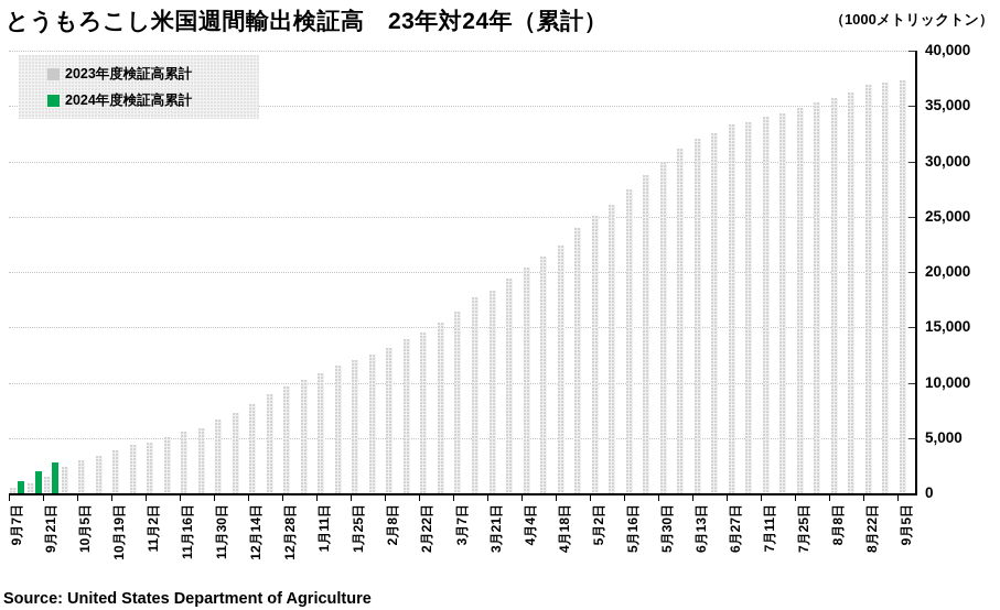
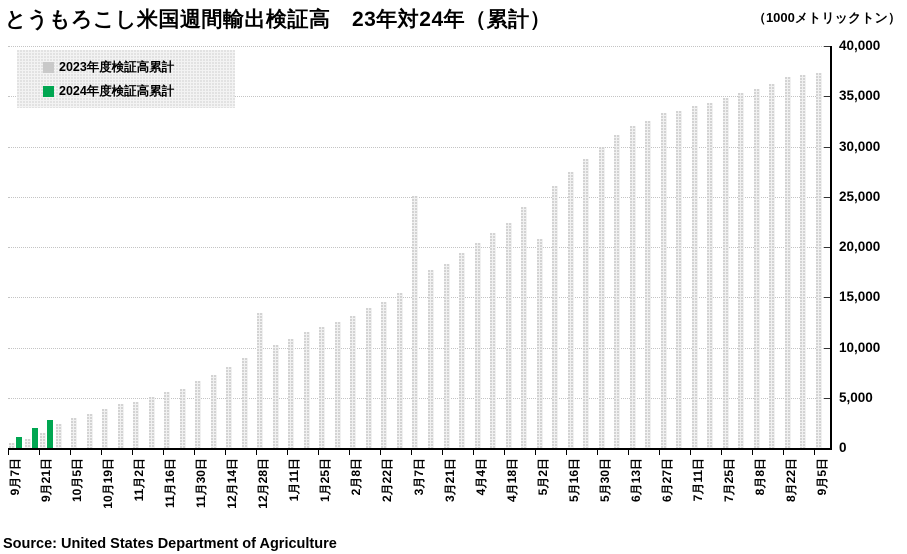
2023年度検証高累計/12月28日: 9700 -> 13400
2023年度検証高累計/3月7日: 16400 -> 25100
2023年度検証高累計/5月2日: 25000 -> 20800
